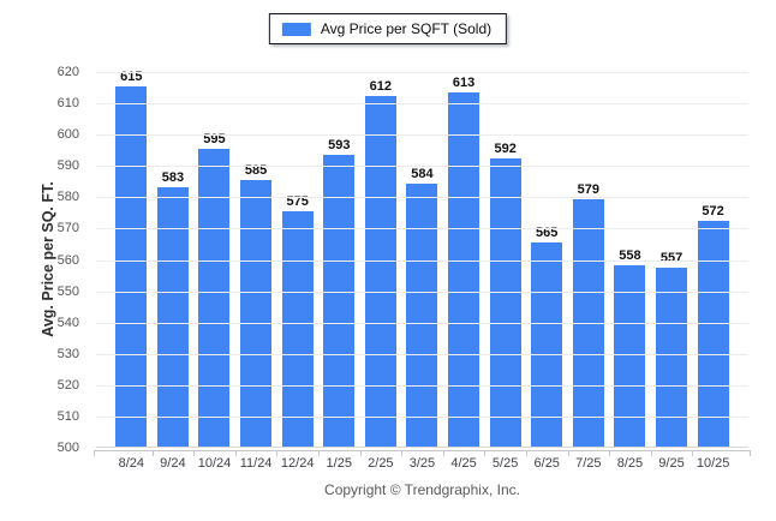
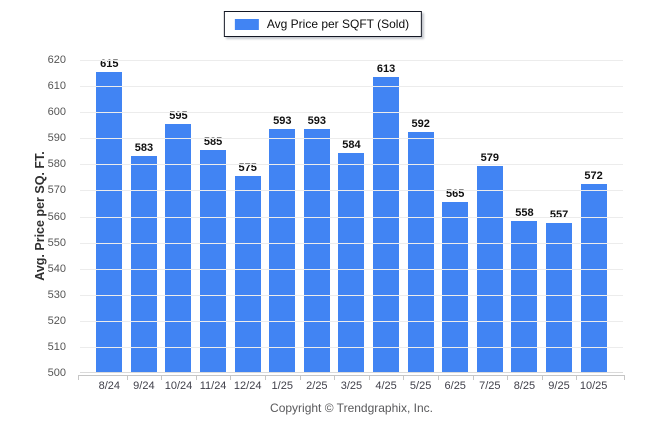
2/25: 612 -> 593
